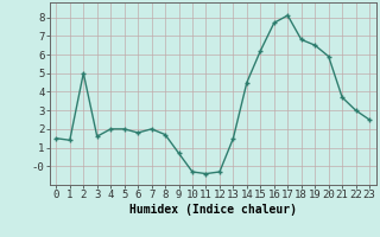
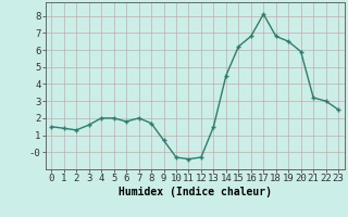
2: 5.0 -> 1.3
16: 7.7 -> 6.8
21: 3.7 -> 3.2
